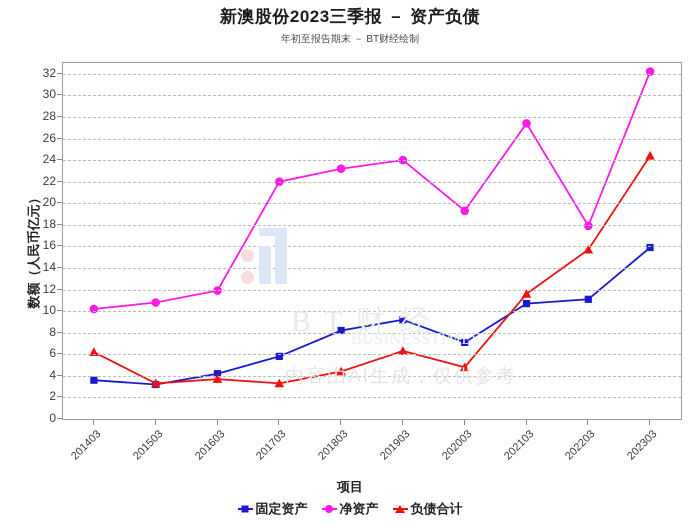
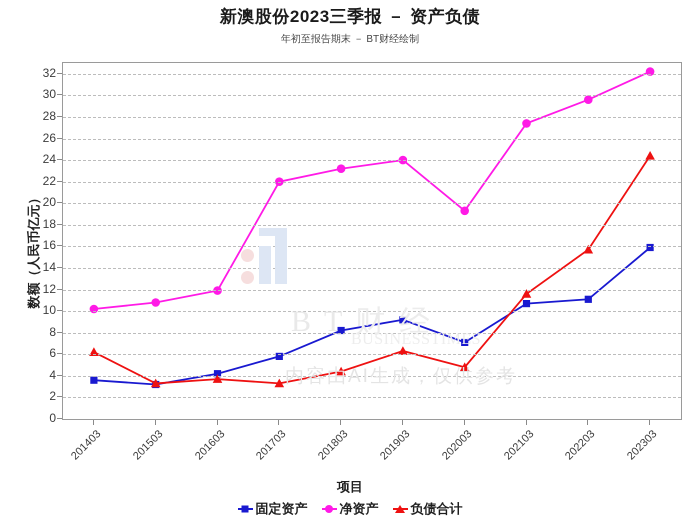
净资产/202203: 17.9 -> 29.6
